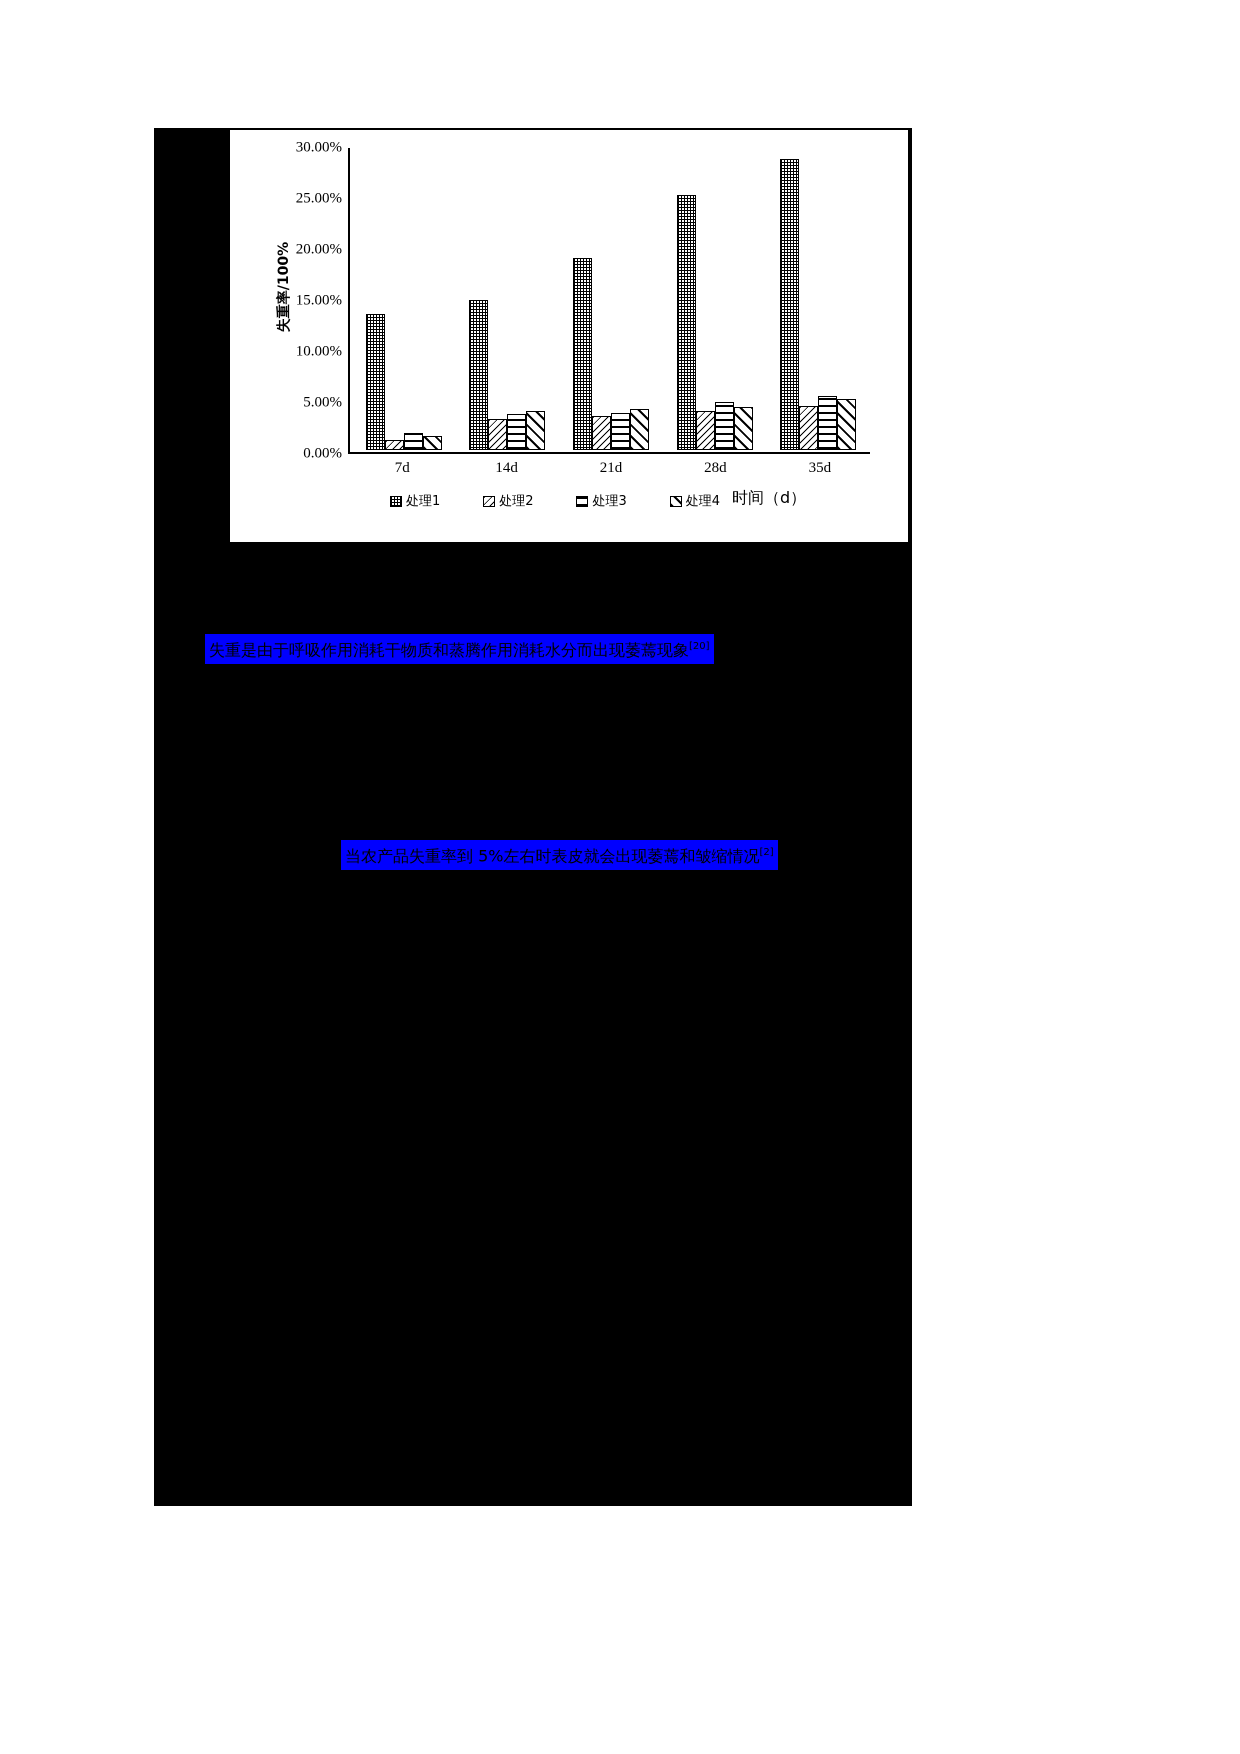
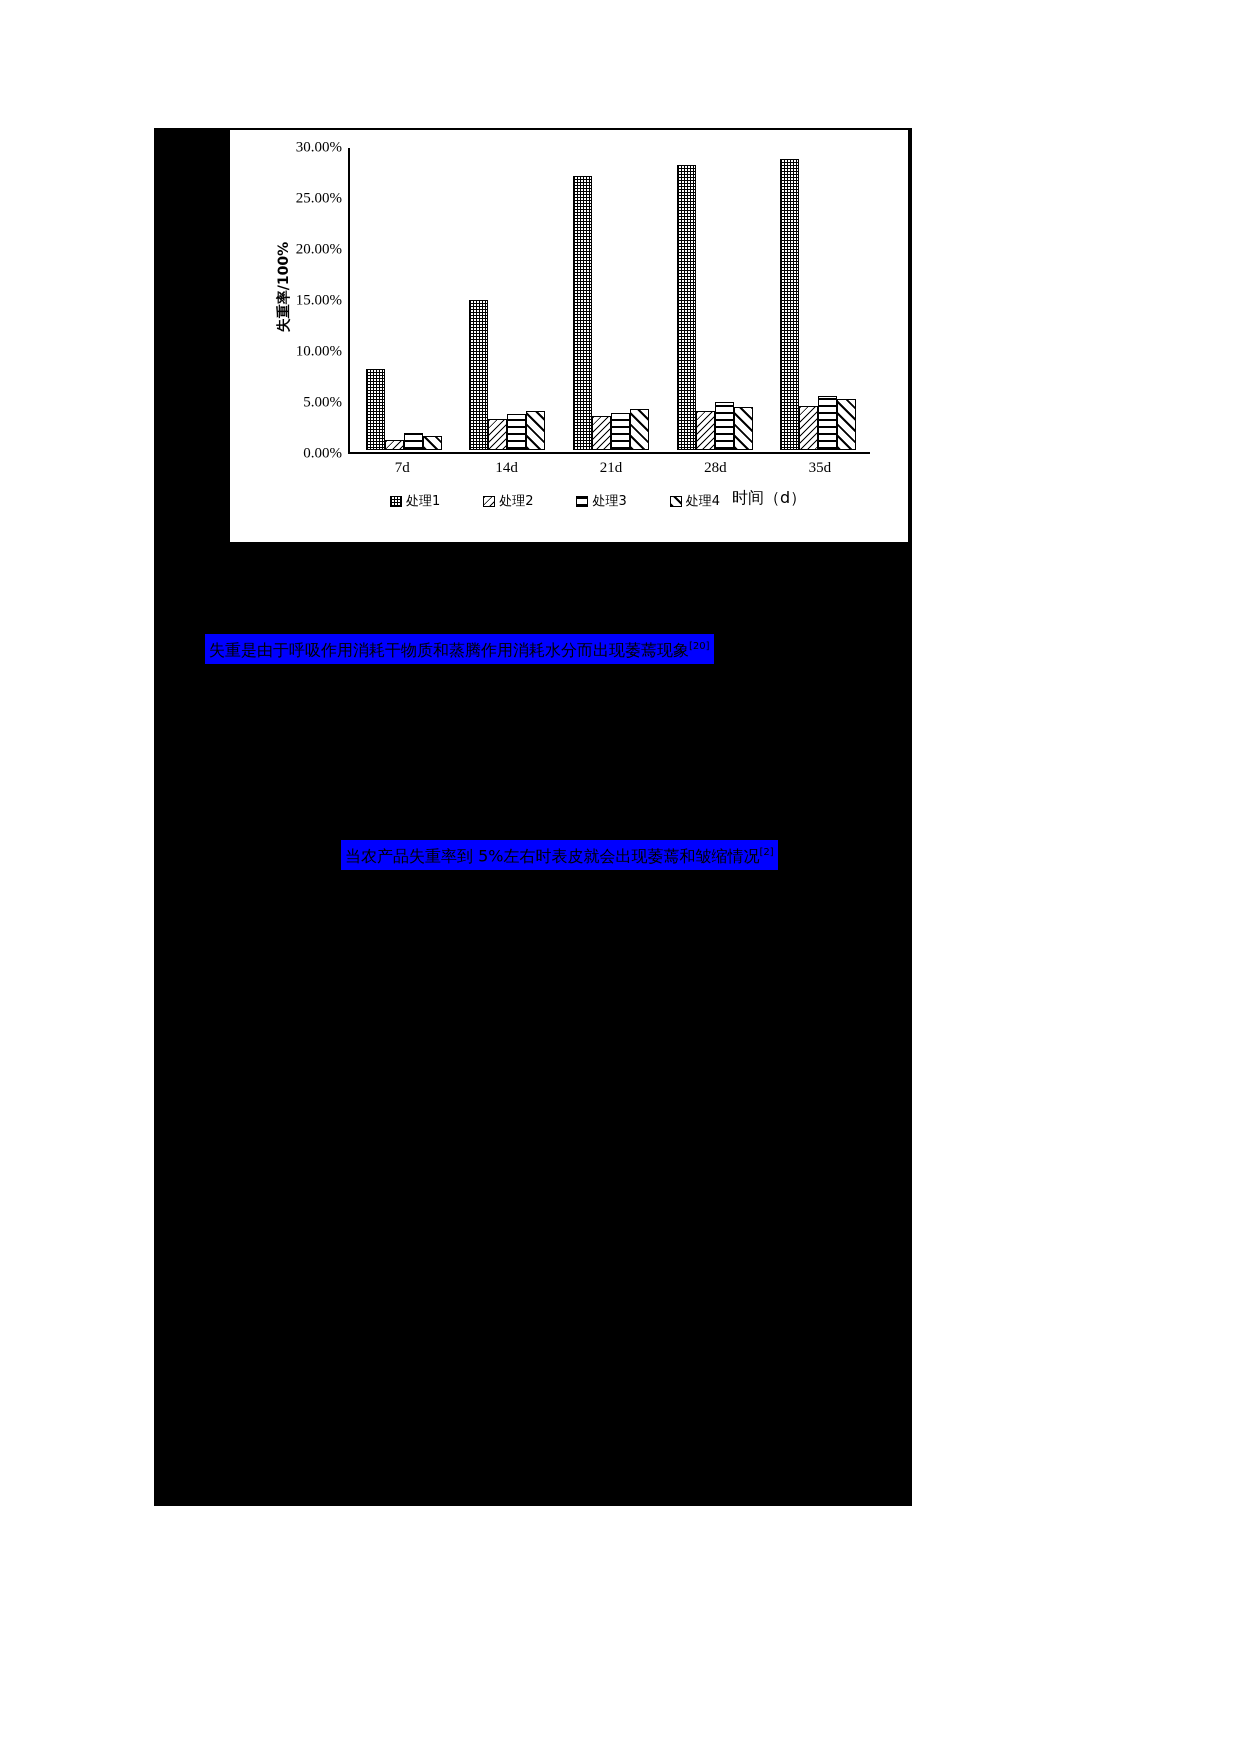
处理1/7d: 13.3% -> 7.9%
处理1/21d: 18.8% -> 26.9%
处理1/28d: 25.0% -> 27.9%
